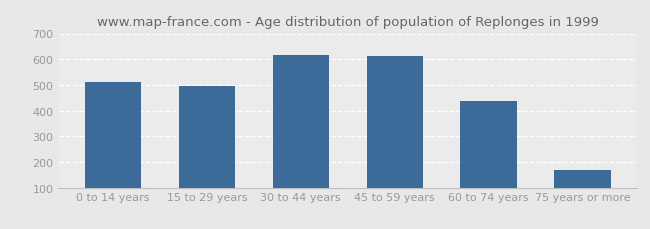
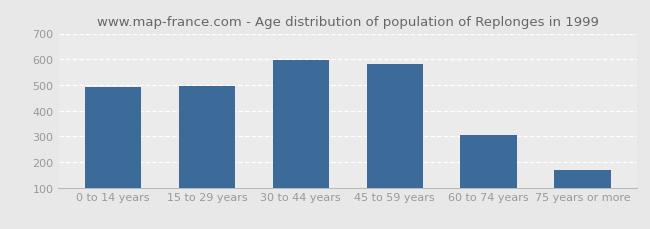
0 to 14 years: 510 -> 490
30 to 44 years: 618 -> 595
45 to 59 years: 612 -> 580
60 to 74 years: 436 -> 305
